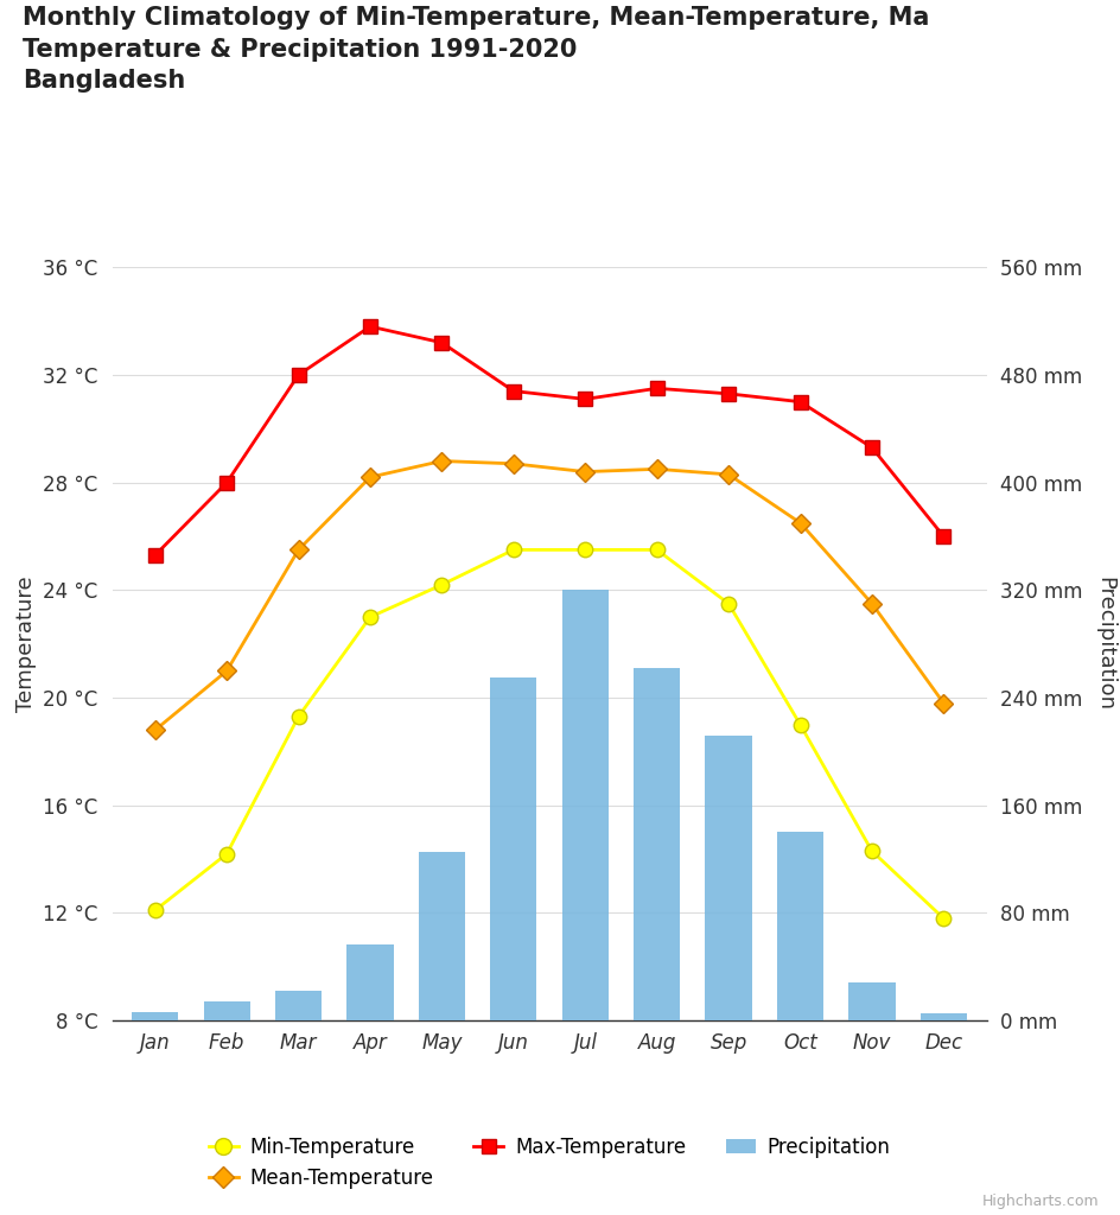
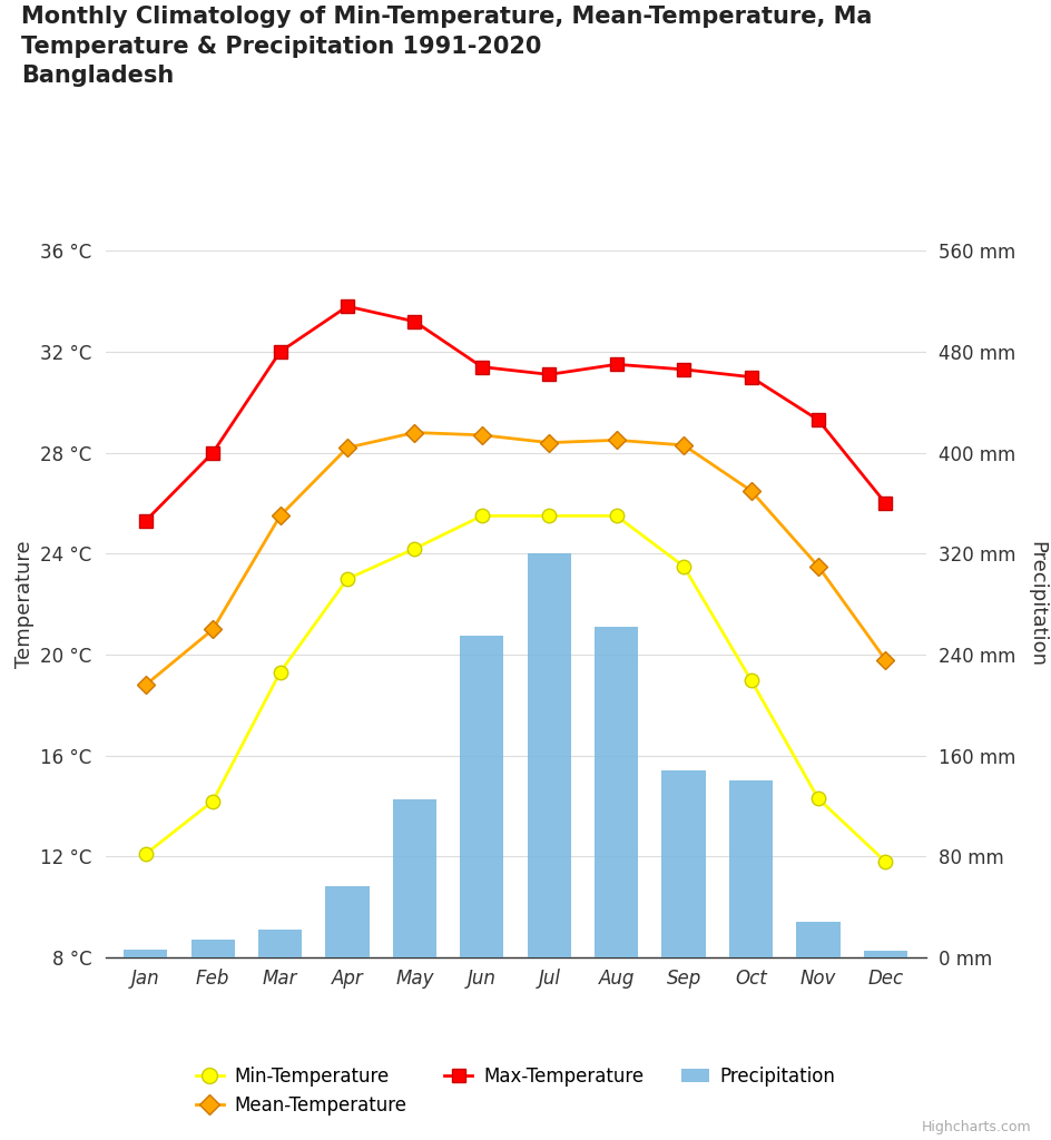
Precipitation/Sep: 212 mm -> 148 mm
